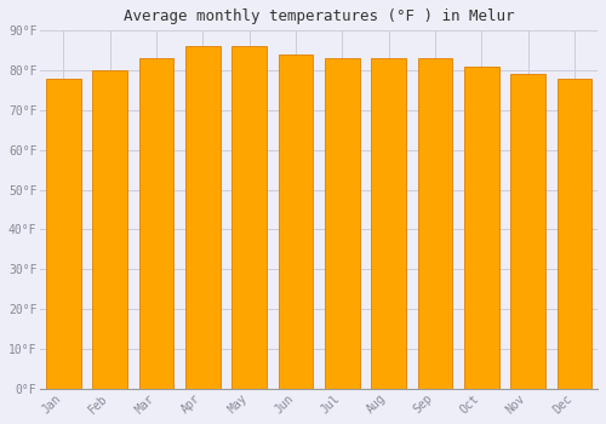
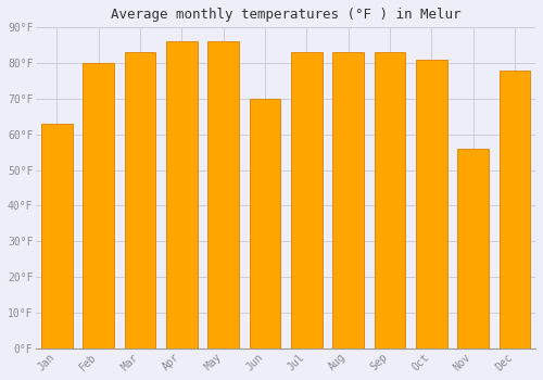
Jan: 78°F -> 63°F
Jun: 84°F -> 70°F
Nov: 79°F -> 56°F
